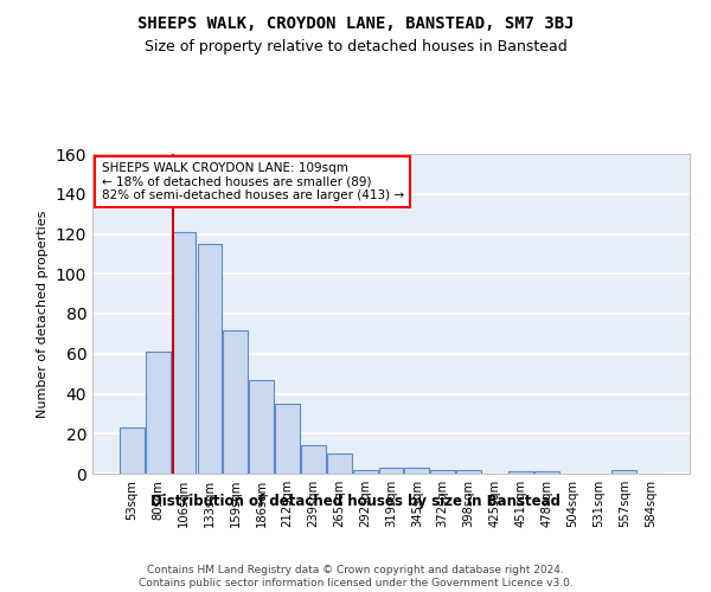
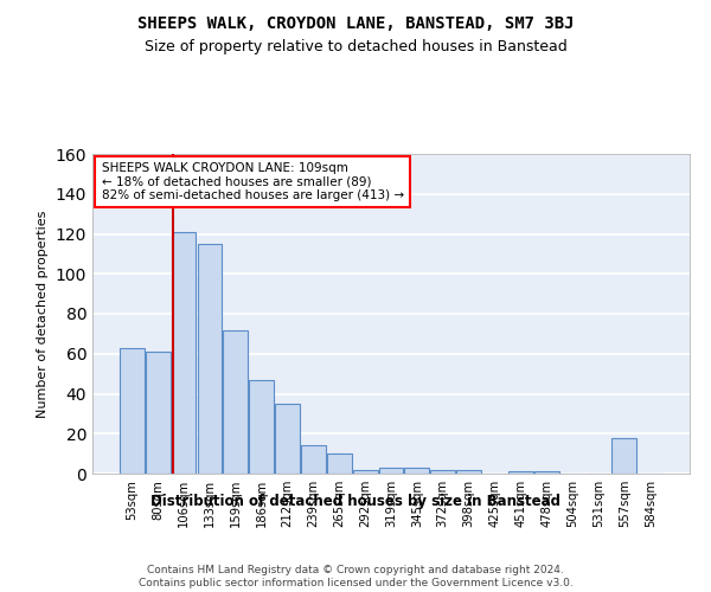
53sqm: 23 -> 63
557sqm: 2 -> 18
